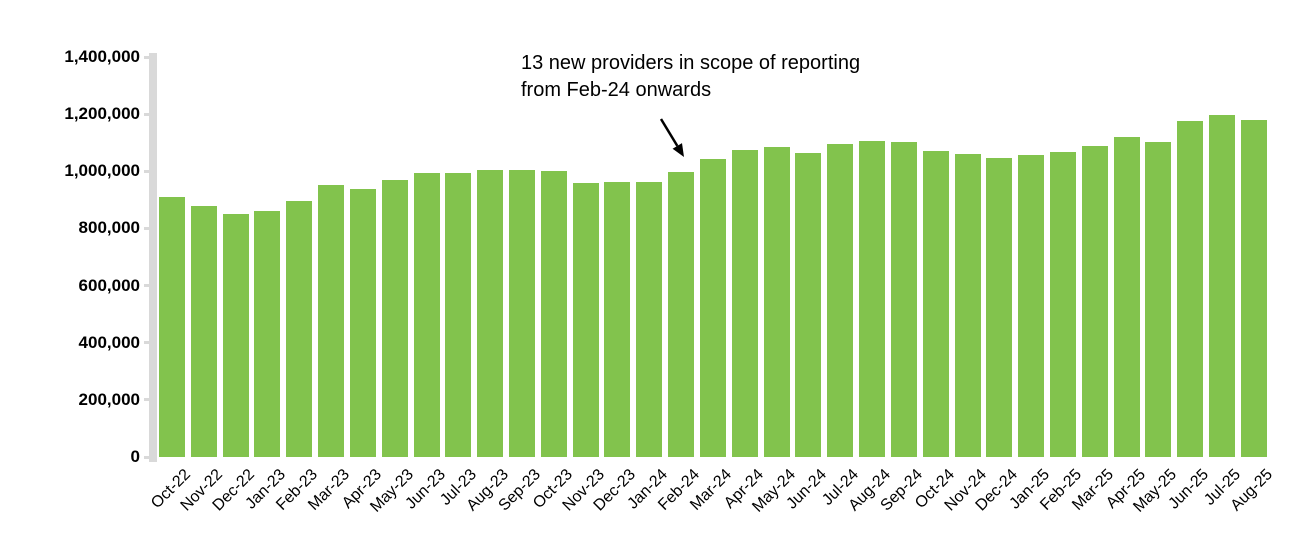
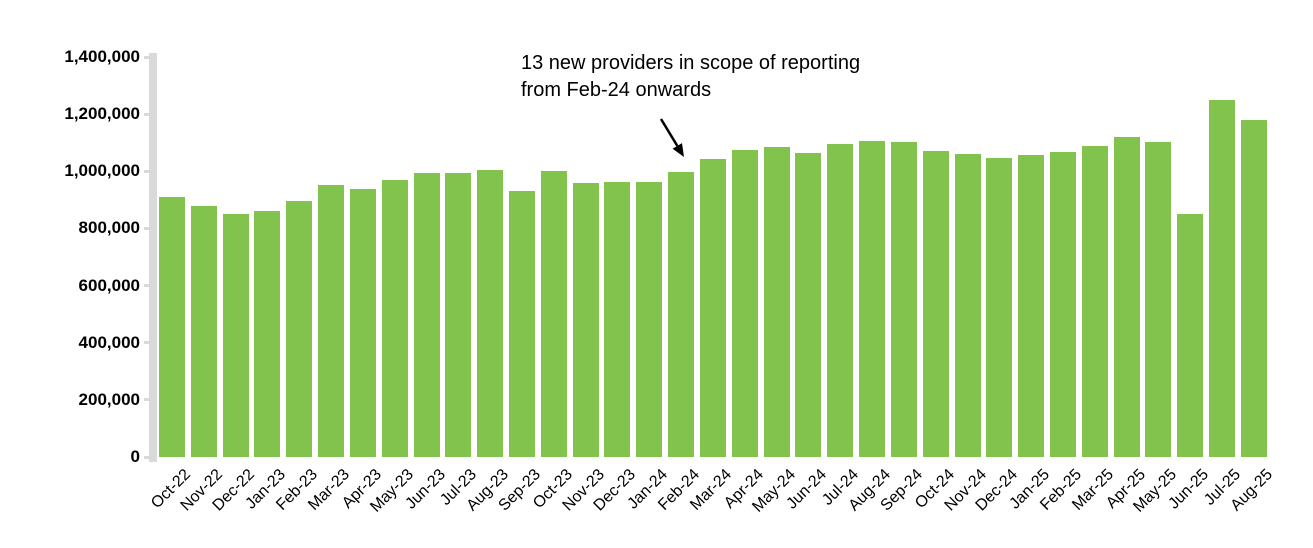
Sep-23: 1000000 -> 930000
Jun-25: 1180000 -> 850000
Jul-25: 1200000 -> 1250000
